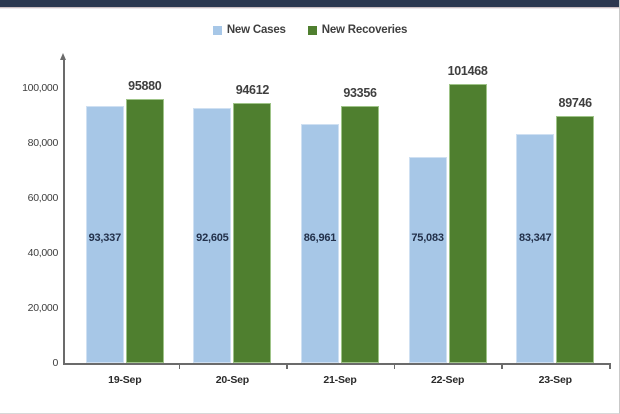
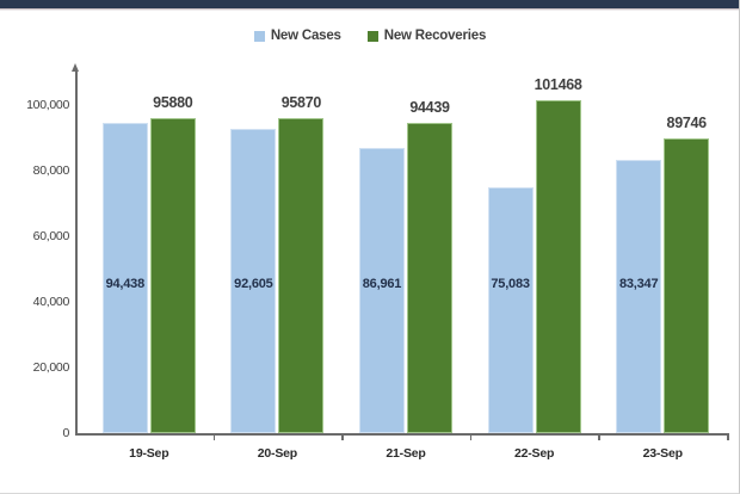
New Cases/19-Sep: 93,337 -> 94,438
New Recoveries/20-Sep: 94612 -> 95870
New Recoveries/21-Sep: 93356 -> 94439
